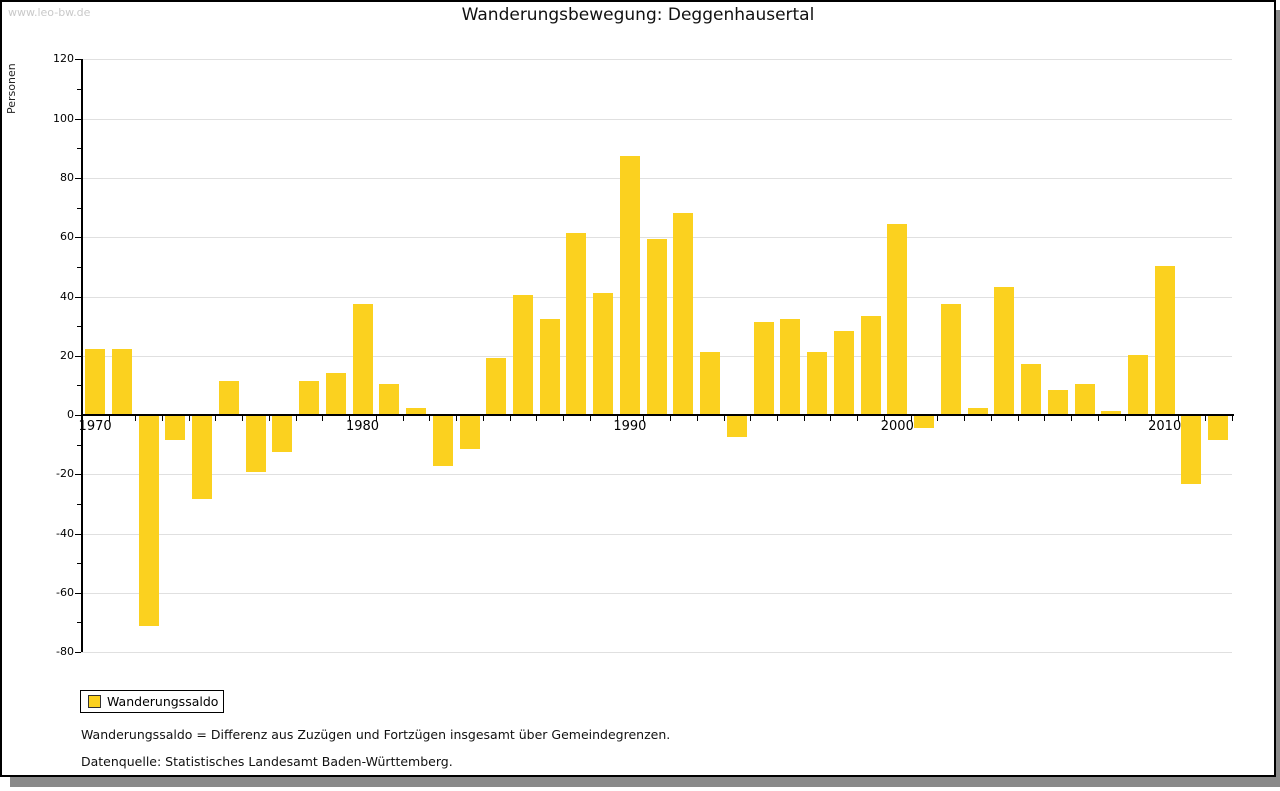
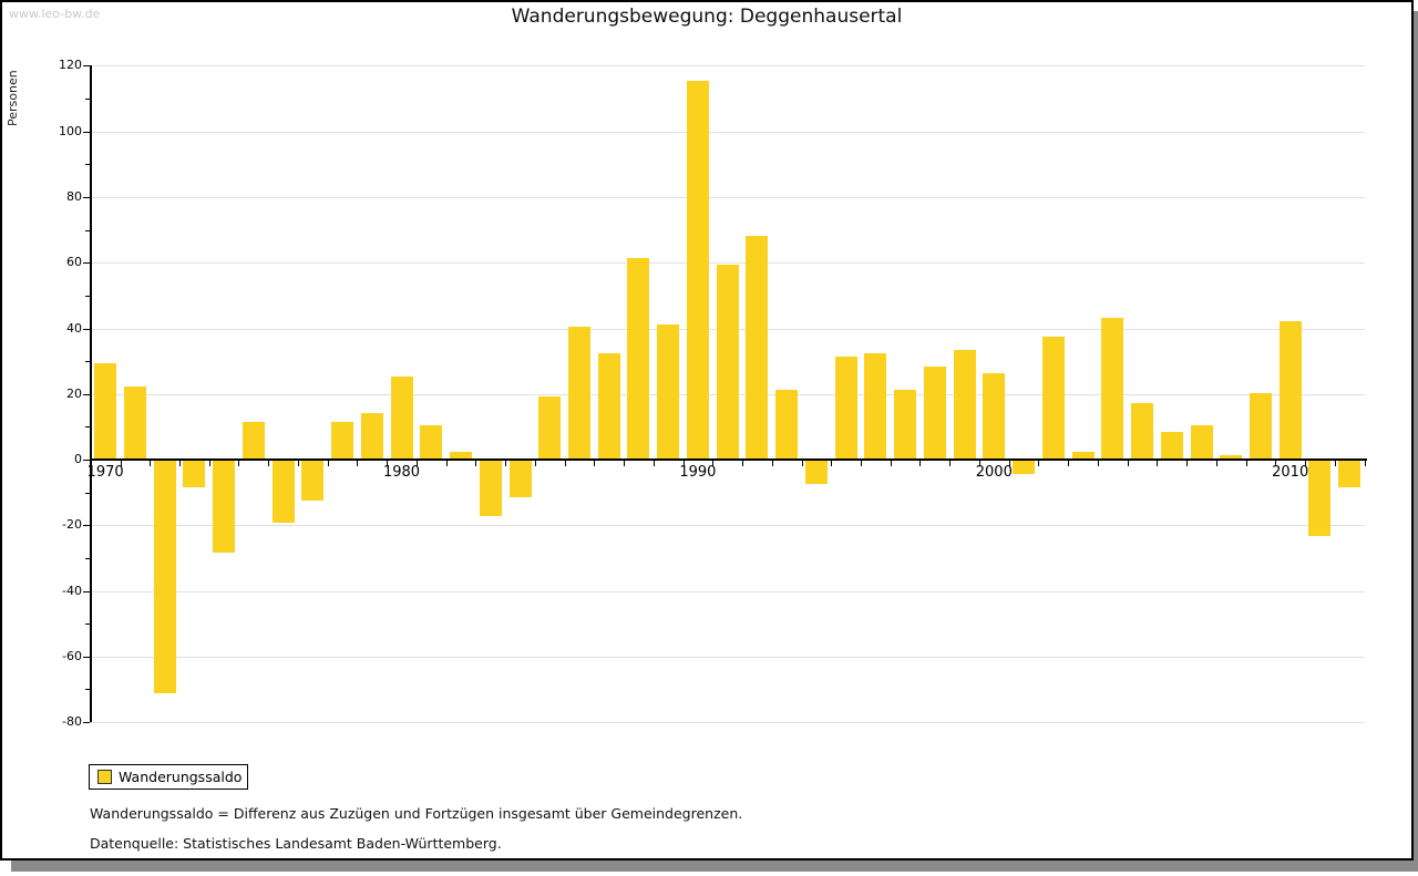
1970: 22 -> 29
1980: 37 -> 25
1990: 87 -> 115
2000: 64 -> 26
2010: 50 -> 42
